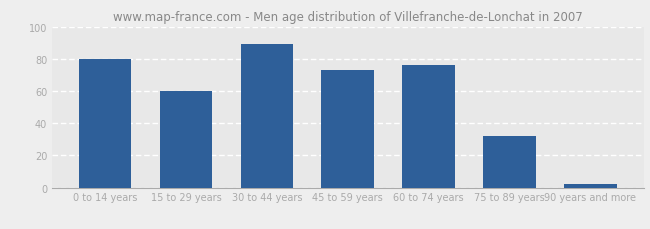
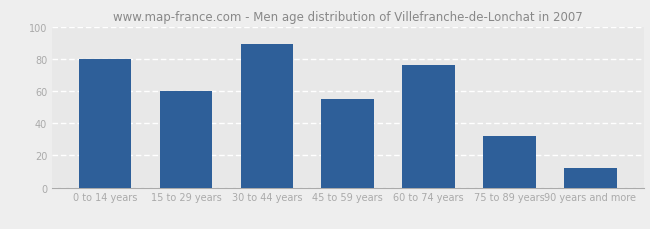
45 to 59 years: 73 -> 55
90 years and more: 2 -> 12
